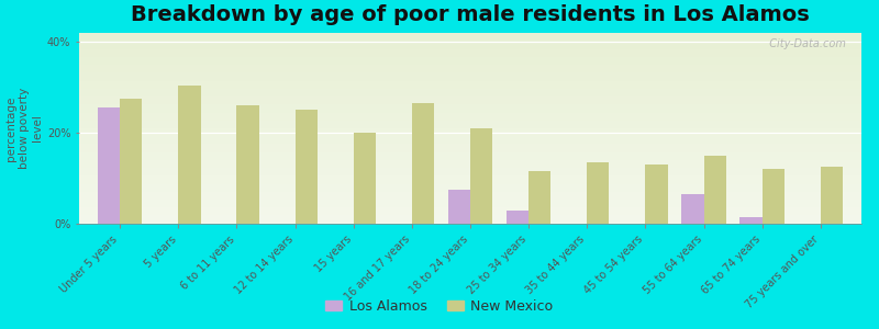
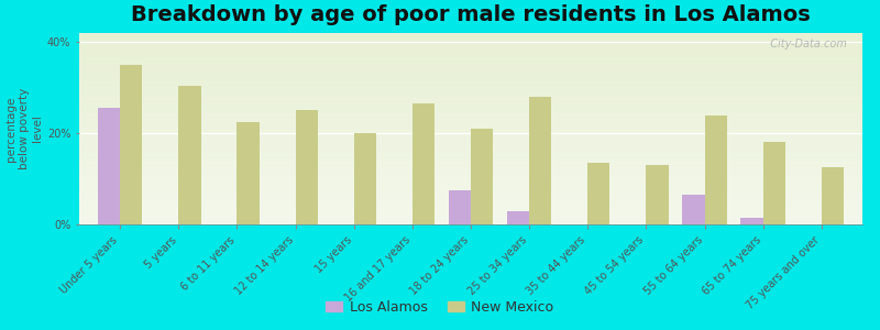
New Mexico/Under 5 years: 27.5% -> 35.0%
New Mexico/6 to 11 years: 26.0% -> 22.5%
New Mexico/25 to 34 years: 11.5% -> 28.0%
New Mexico/55 to 64 years: 15.0% -> 24.0%
New Mexico/65 to 74 years: 12.0% -> 18.0%
